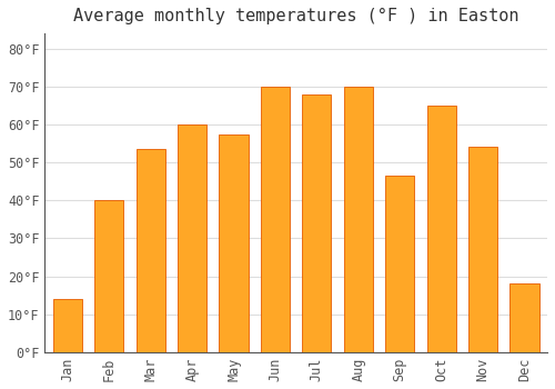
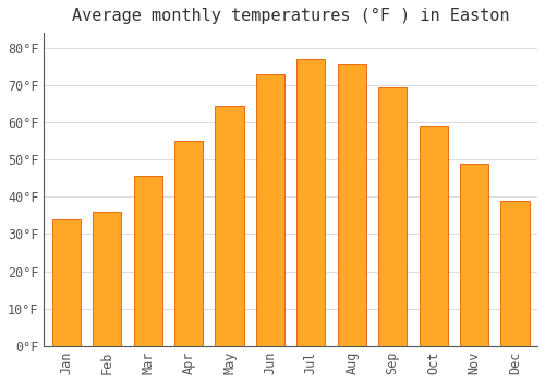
Jan: 14.0°F -> 34.0°F
Feb: 40.0°F -> 36.0°F
Mar: 53.5°F -> 45.5°F
Apr: 60.0°F -> 55.0°F
May: 57.5°F -> 64.5°F
Jun: 70.0°F -> 73.0°F
Jul: 68.0°F -> 77.0°F
Aug: 70.0°F -> 75.5°F
Sep: 46.5°F -> 69.5°F
Oct: 65.0°F -> 59.0°F
Nov: 54.0°F -> 49.0°F
Dec: 18.0°F -> 39.0°F
